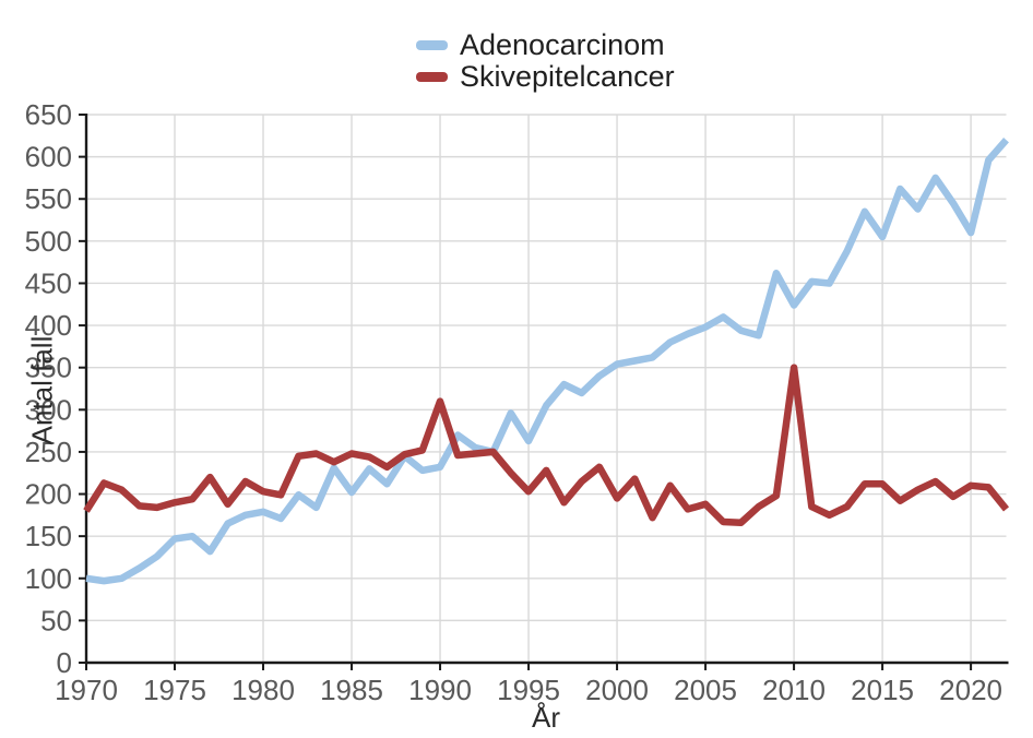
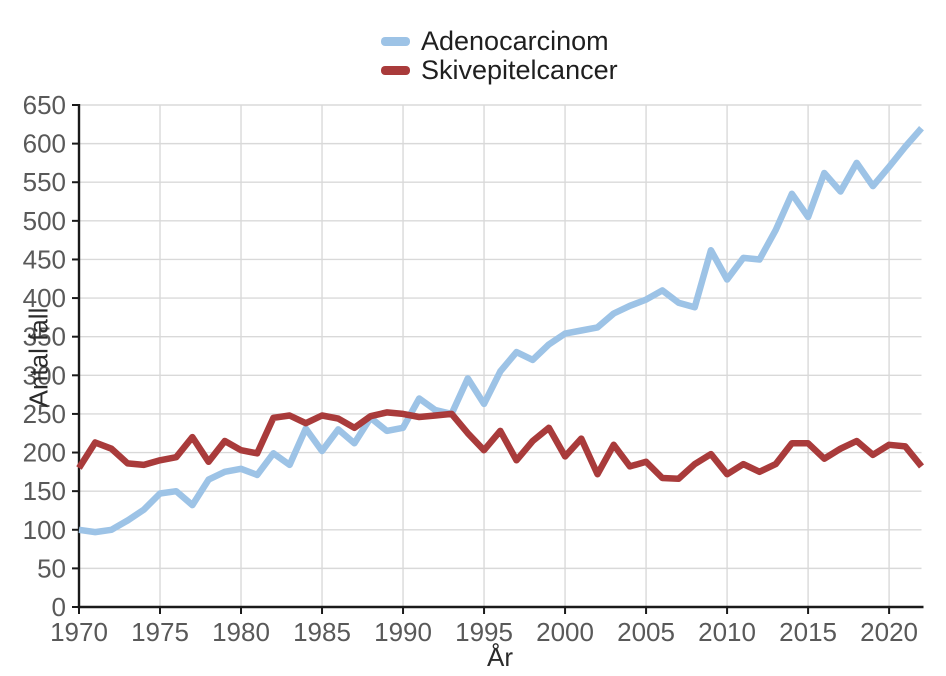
Skivepitelcancer/1990: 310 -> 250
Skivepitelcancer/2010: 350 -> 170
Adenocarcinom/2020: 510 -> 570
